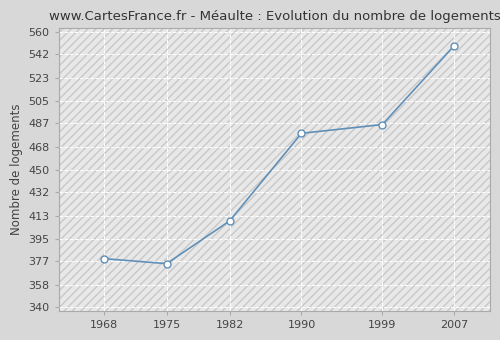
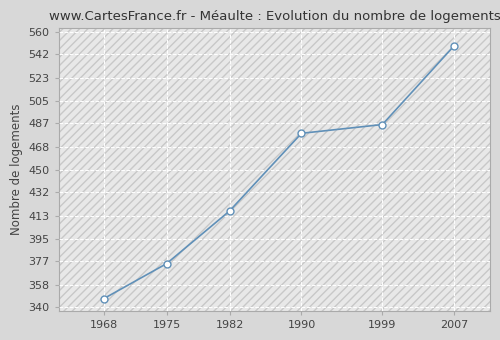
1968: 379 -> 347
1982: 409 -> 417
